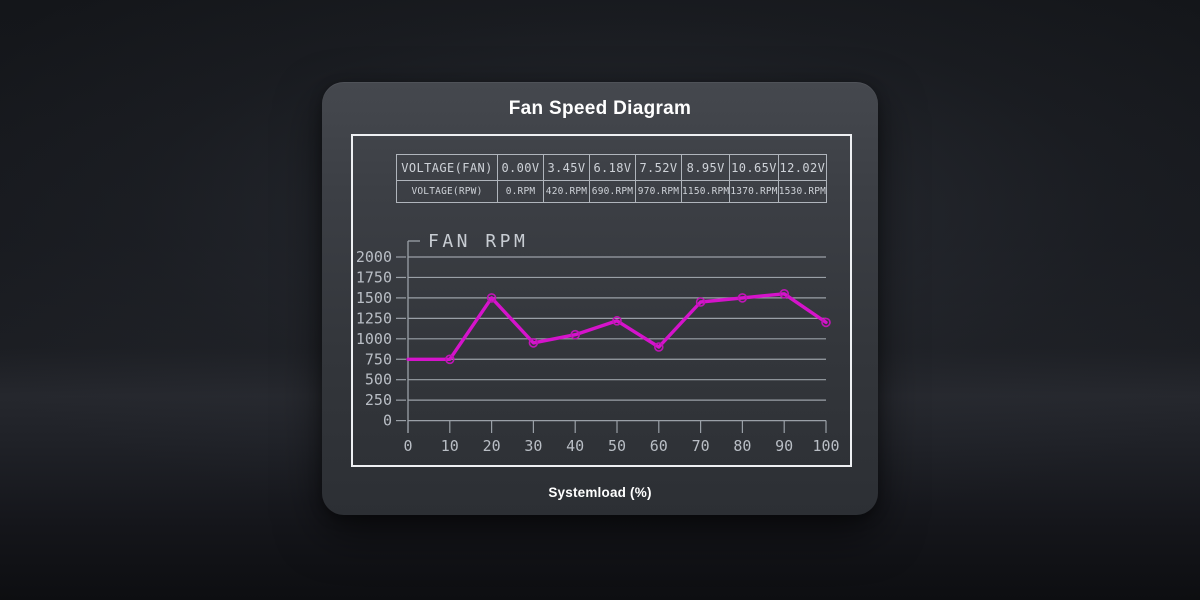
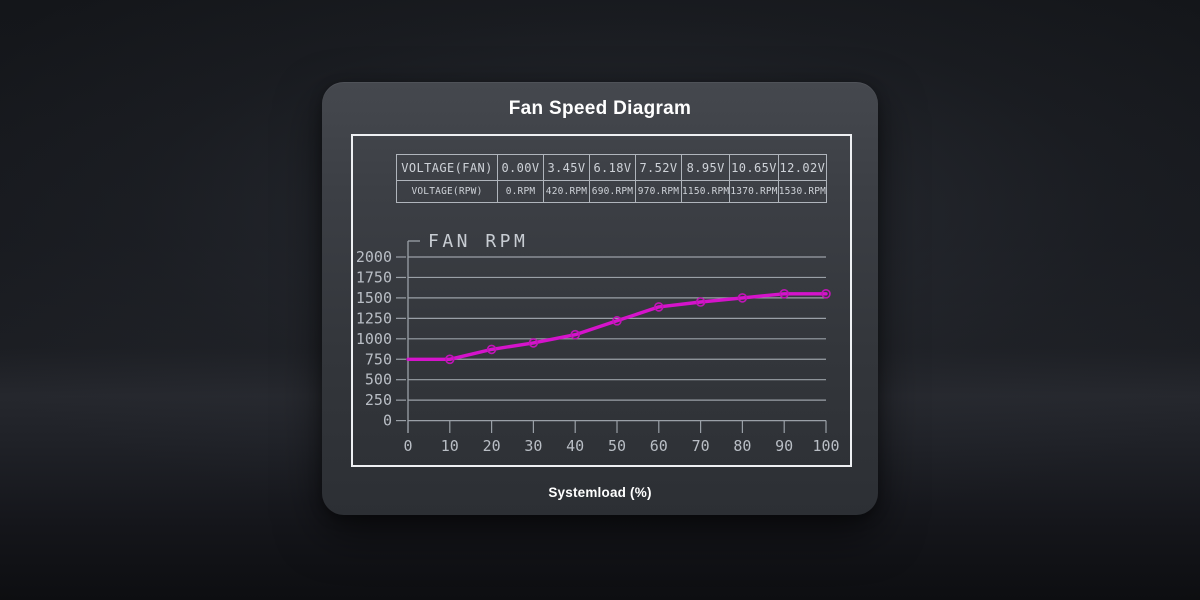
20: 1500 -> 900
60: 900 -> 1400
100: 1200 -> 1600
